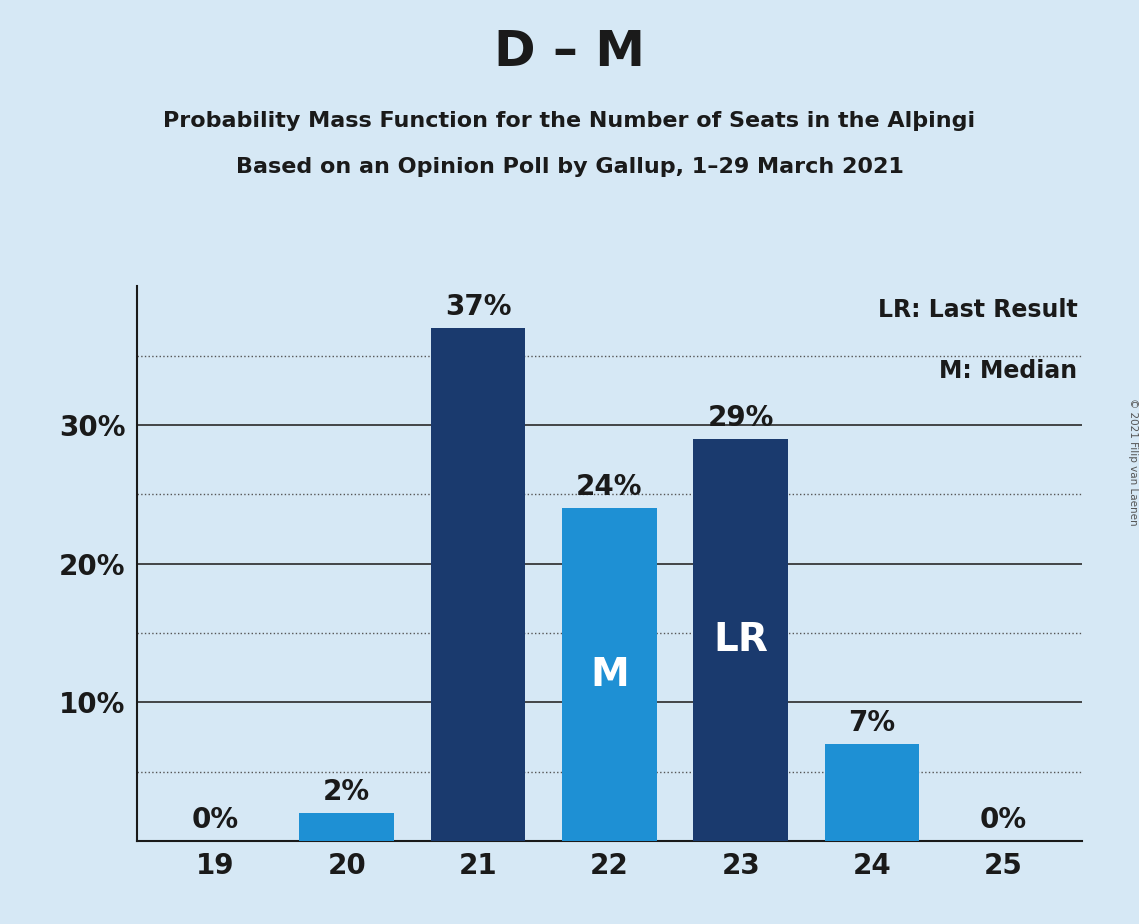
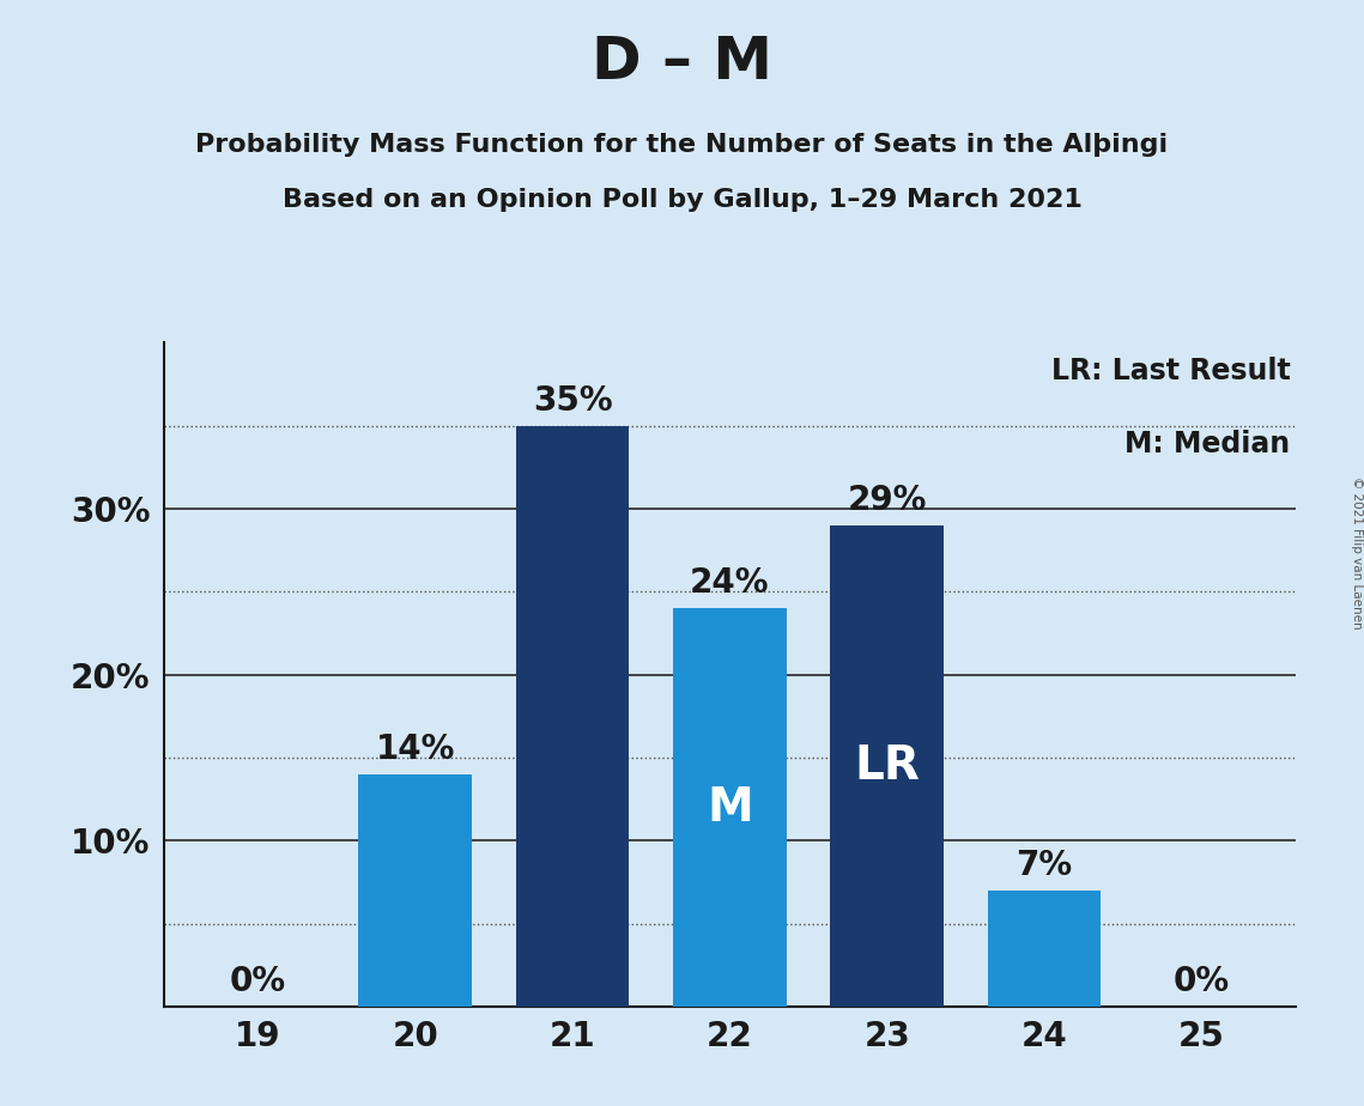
20: 2% -> 14%
21: 37% -> 35%
